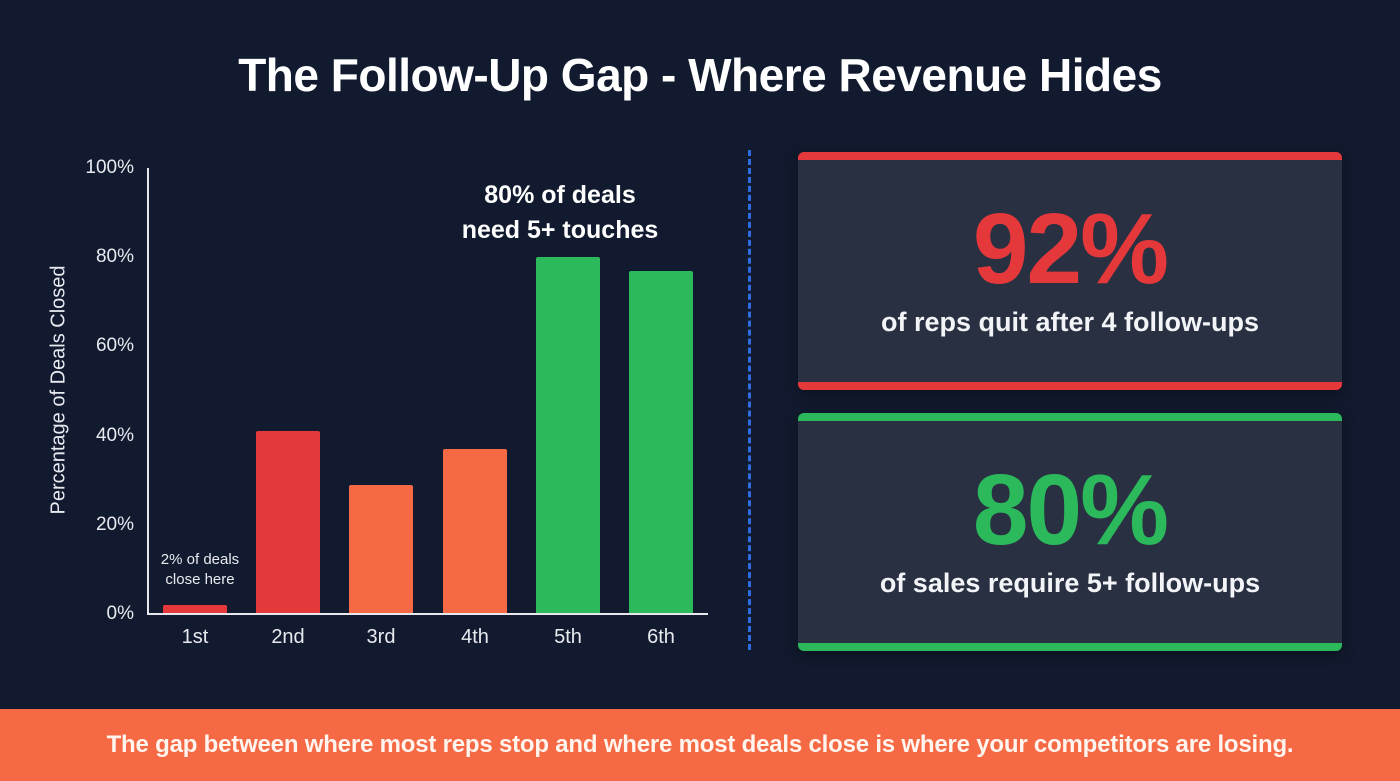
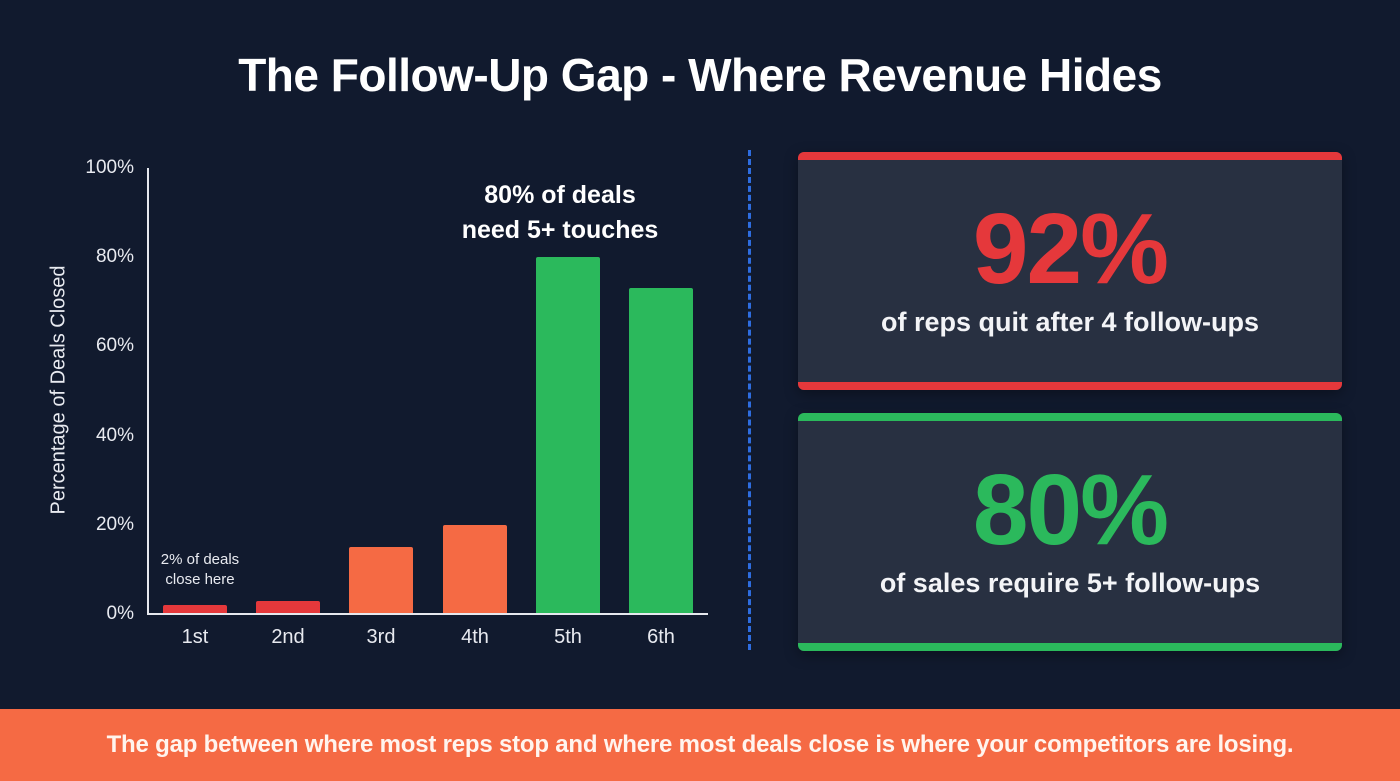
2nd: 41% -> 3%
3rd: 29% -> 15%
4th: 37% -> 20%
6th: 77% -> 73%
